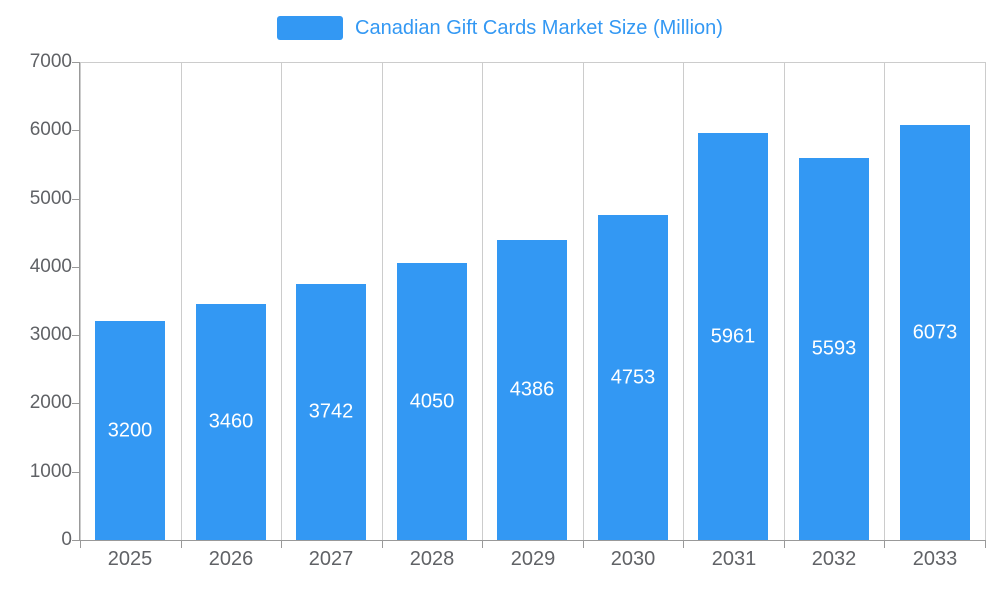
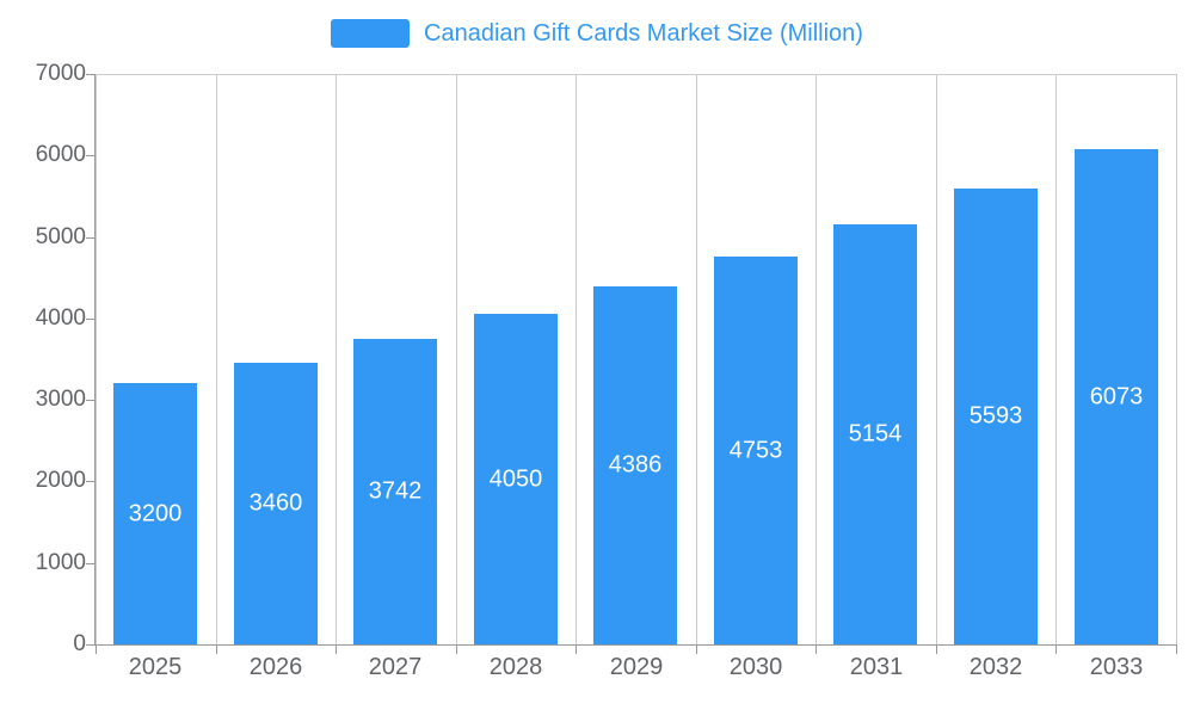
2031: 5961 -> 5154
